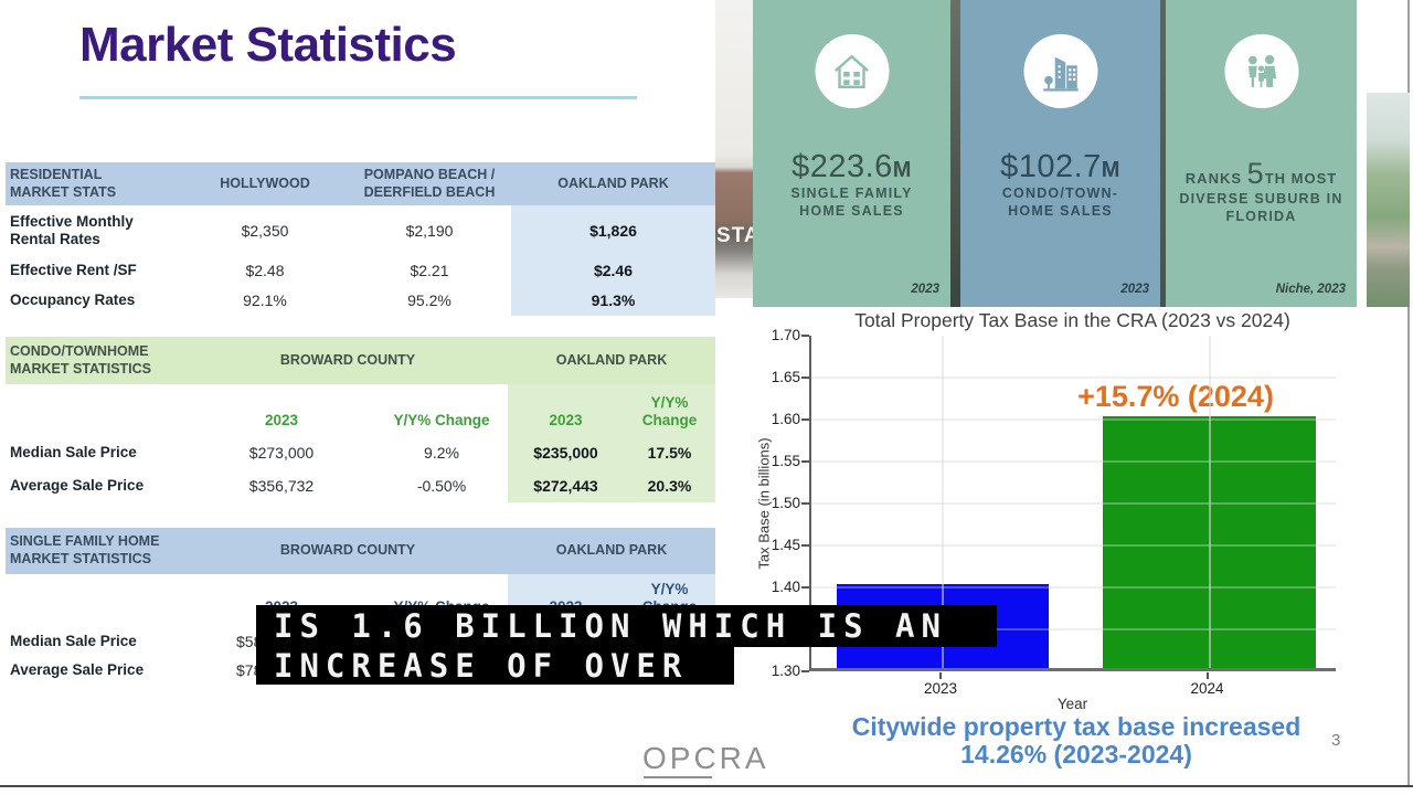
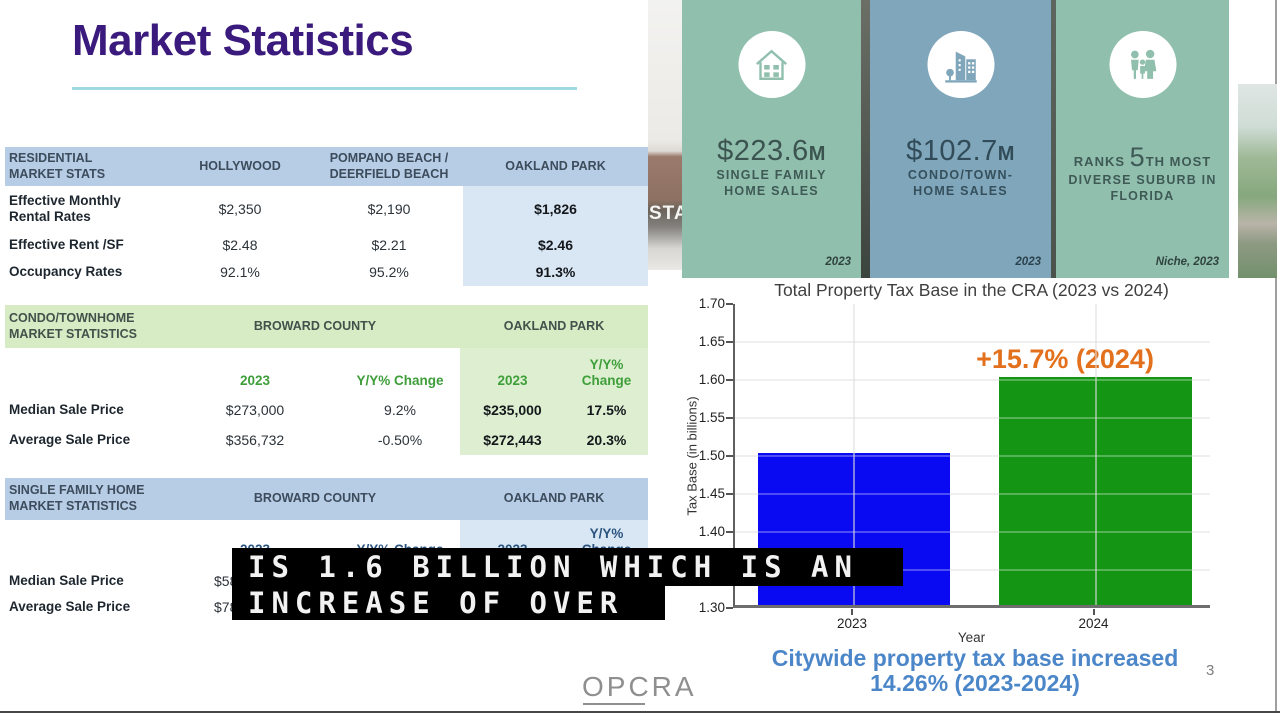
2023: 1.4 -> 1.5
